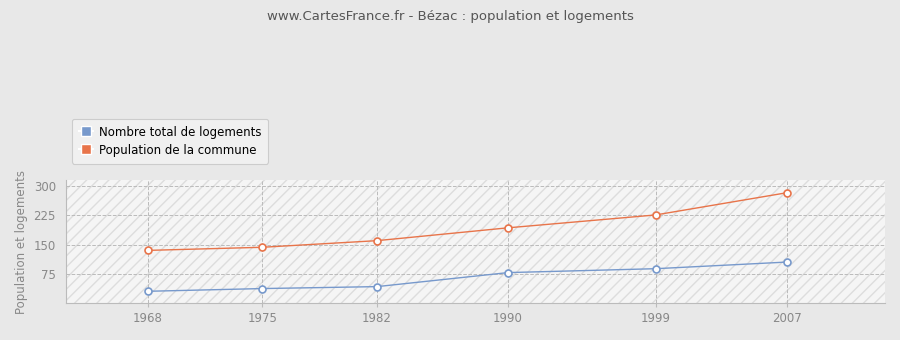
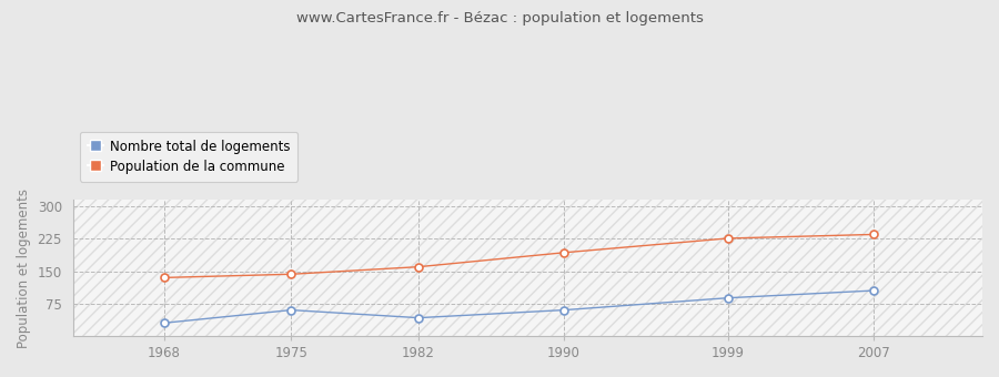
Nombre total de logements/1975: 37 -> 60
Nombre total de logements/1990: 78 -> 60
Population de la commune/2007: 283 -> 235
